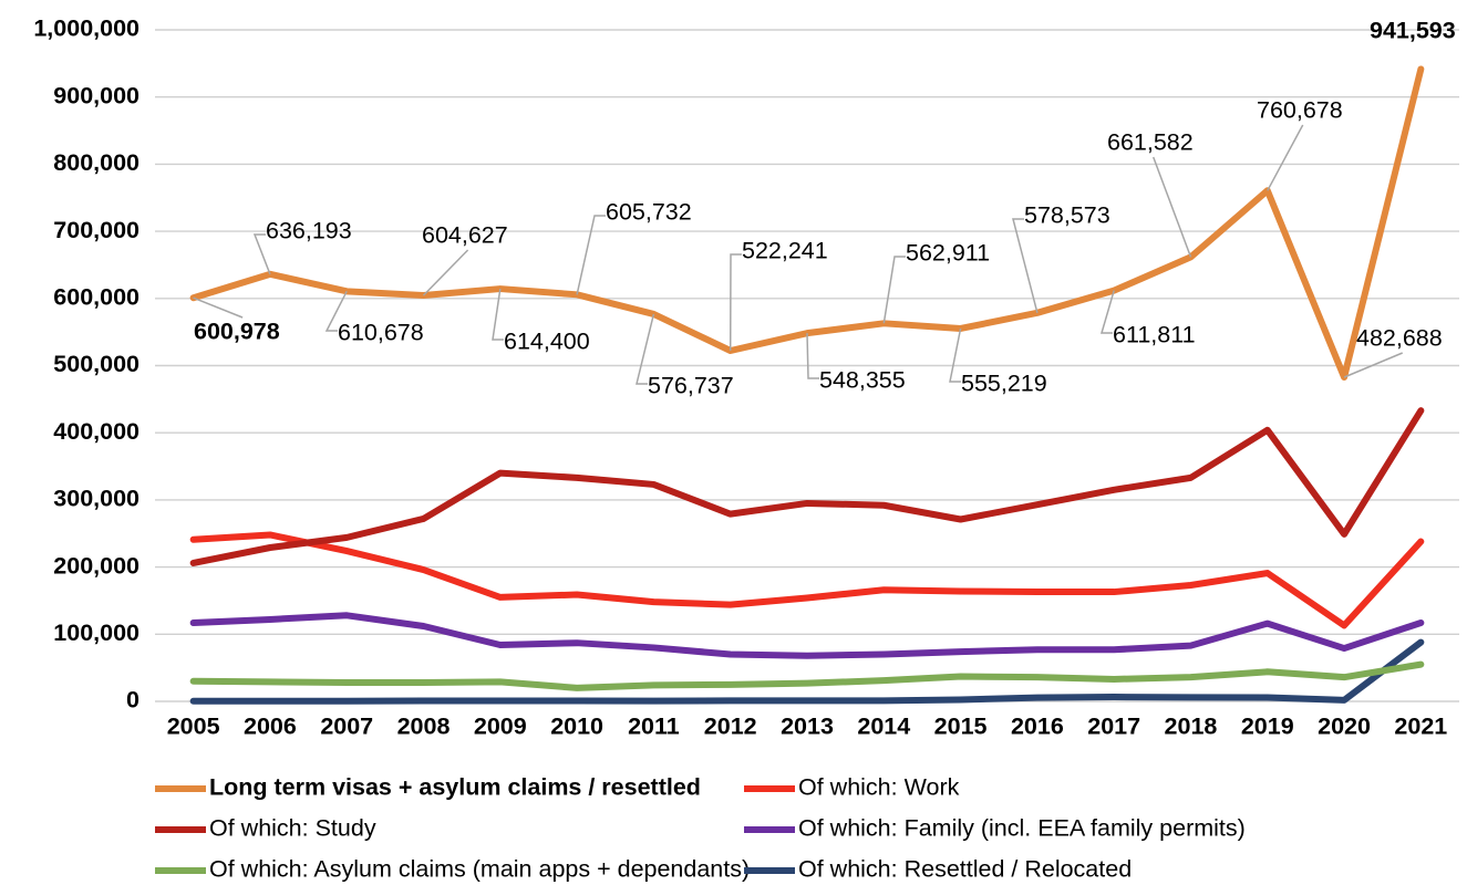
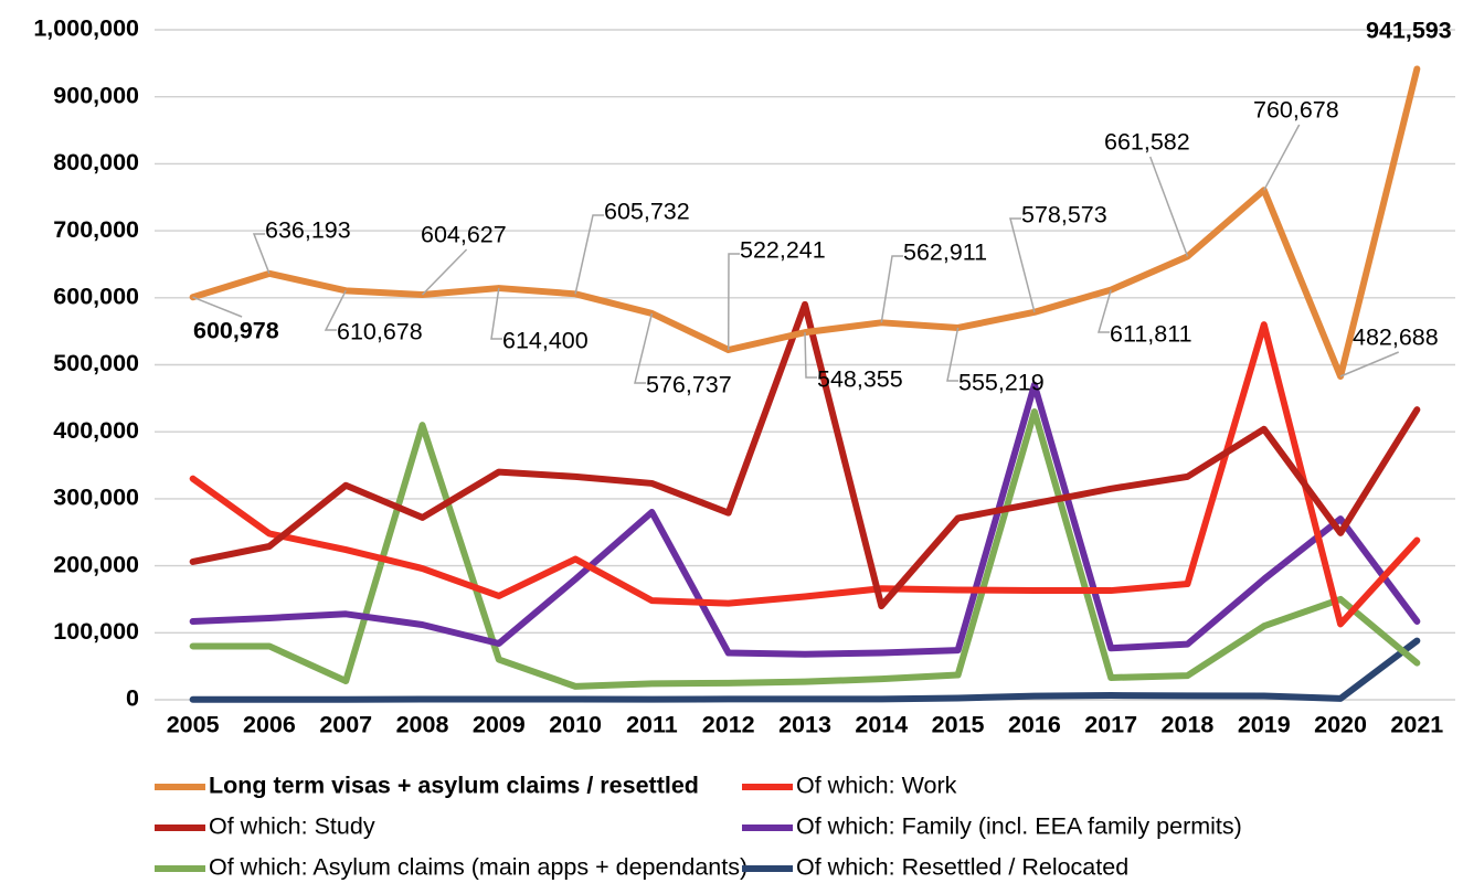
Of which: Work/2005: 240000 -> 330000
Of which: Asylum claims (main apps + dependants)/2005: 30000 -> 80000
Of which: Asylum claims (main apps + dependants)/2006: 30000 -> 80000
Of which: Study/2007: 240000 -> 320000
Of which: Asylum claims (main apps + dependants)/2008: 30000 -> 410000
Of which: Asylum claims (main apps + dependants)/2009: 30000 -> 60000
Of which: Work/2010: 160000 -> 210000
Of which: Family (incl. EEA family permits)/2010: 90000 -> 180000
Of which: Family (incl. EEA family permits)/2011: 80000 -> 280000
Of which: Study/2013: 300000 -> 590000
Of which: Study/2014: 290000 -> 140000
Of which: Family (incl. EEA family permits)/2016: 80000 -> 470000
Of which: Asylum claims (main apps + dependants)/2016: 40000 -> 430000
Of which: Work/2019: 190000 -> 560000
Of which: Family (incl. EEA family permits)/2019: 120000 -> 180000
Of which: Asylum claims (main apps + dependants)/2019: 40000 -> 110000
Of which: Family (incl. EEA family permits)/2020: 80000 -> 270000
Of which: Asylum claims (main apps + dependants)/2020: 40000 -> 150000
